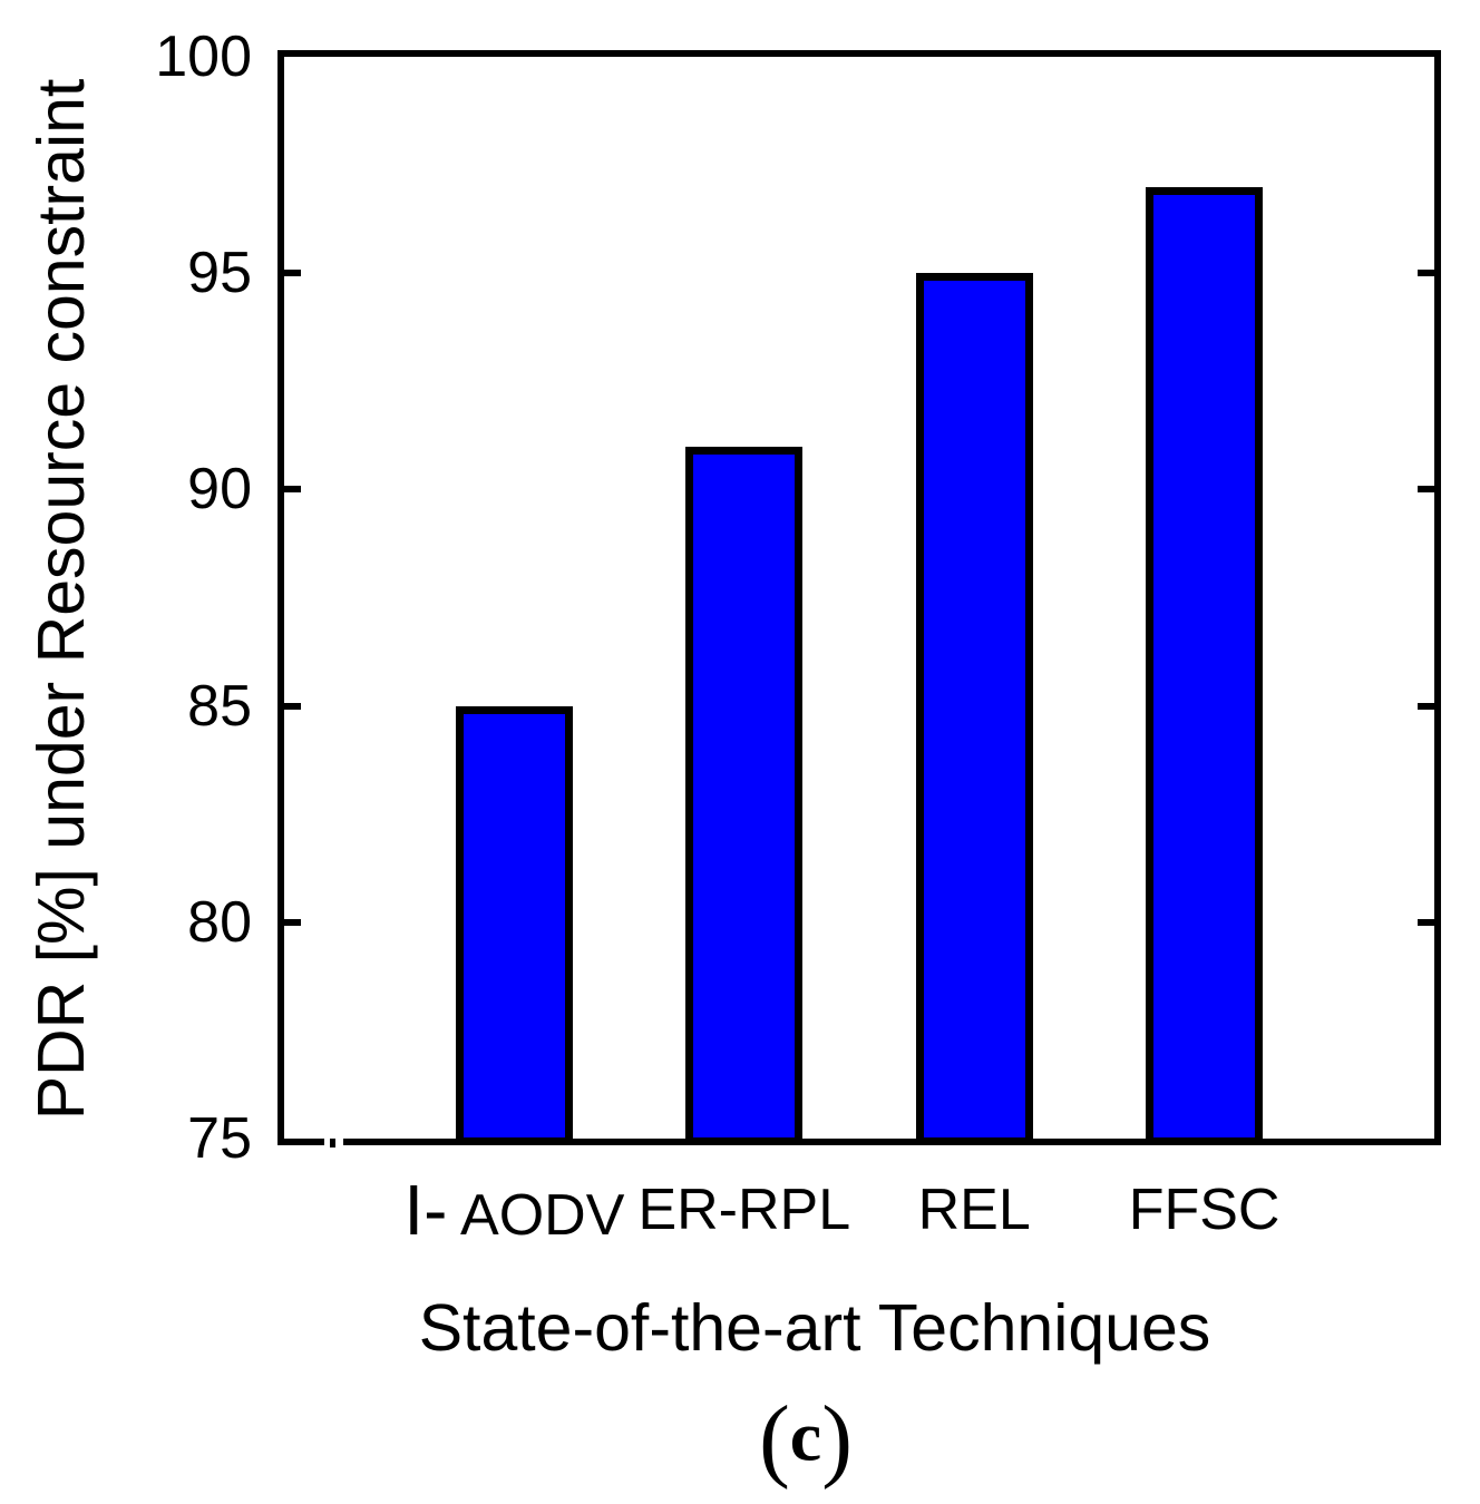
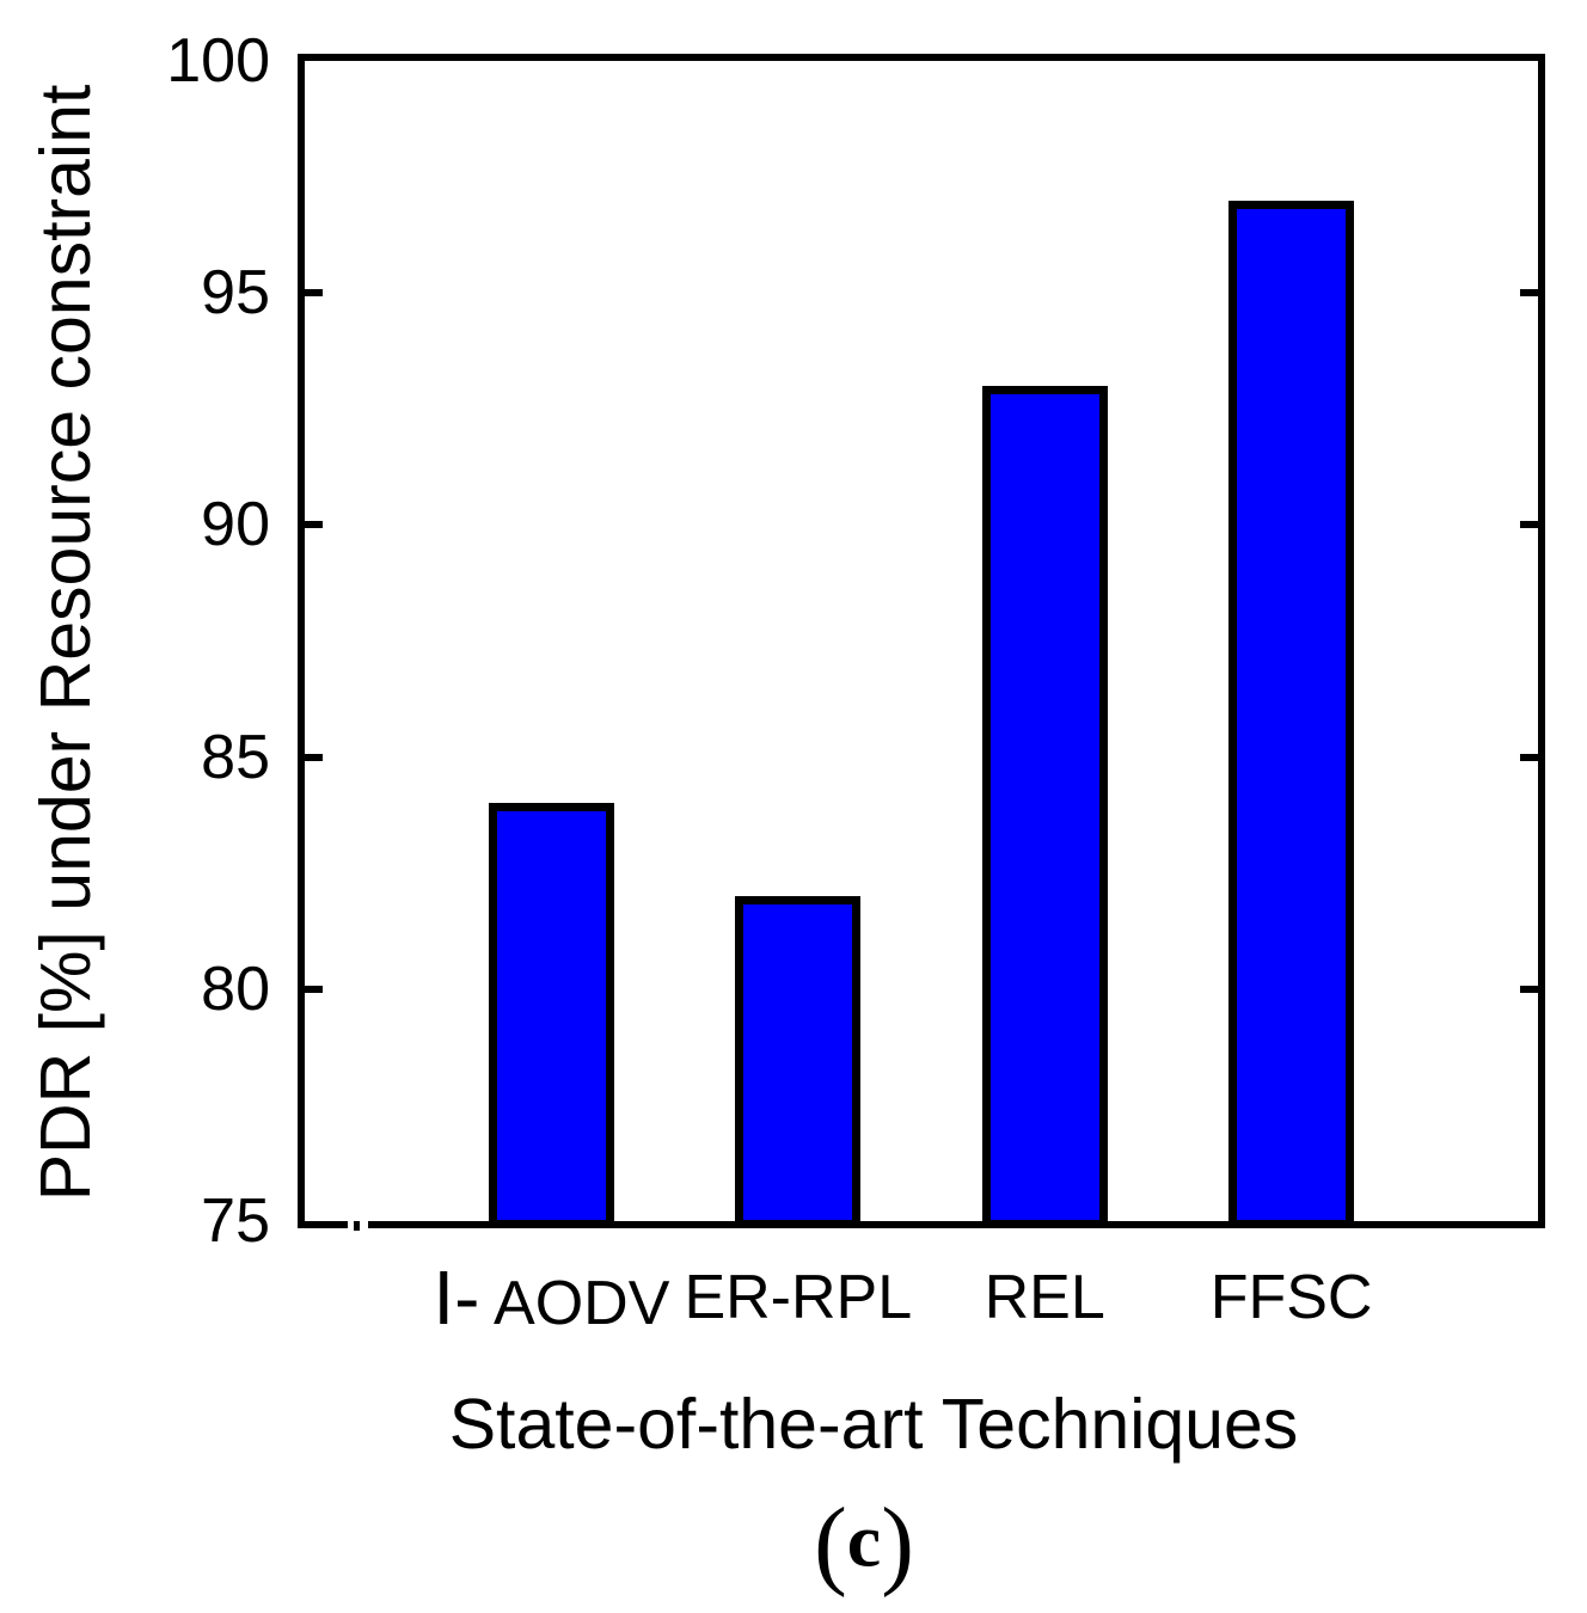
I- AODV: 85 -> 84
ER-RPL: 91 -> 82
REL: 95 -> 93
